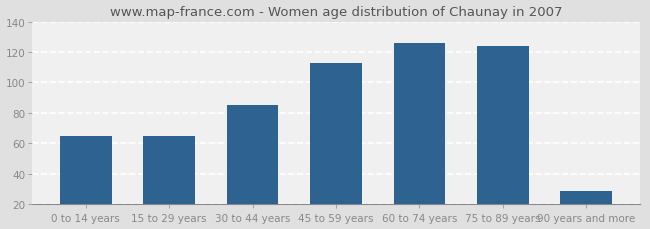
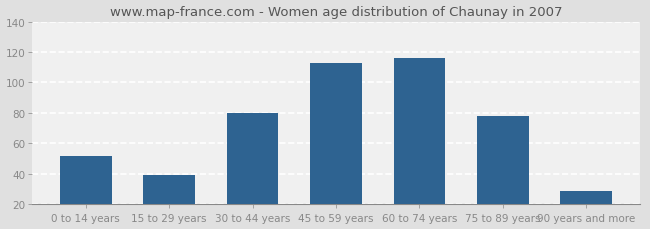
0 to 14 years: 65 -> 52
15 to 29 years: 65 -> 39
30 to 44 years: 85 -> 80
60 to 74 years: 126 -> 116
75 to 89 years: 124 -> 78
